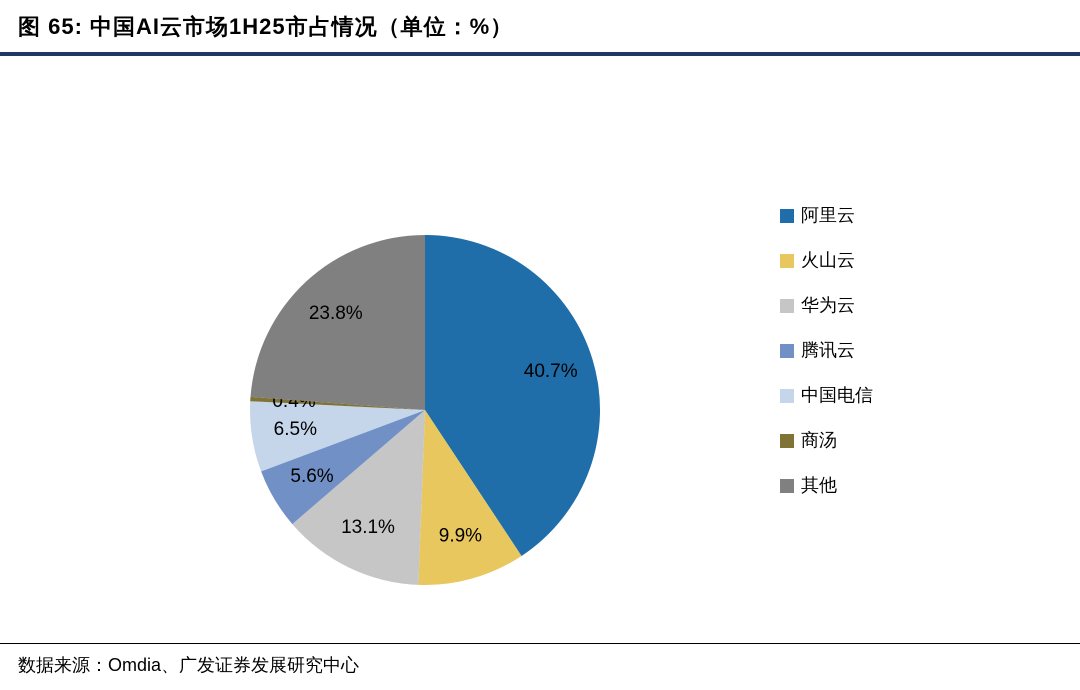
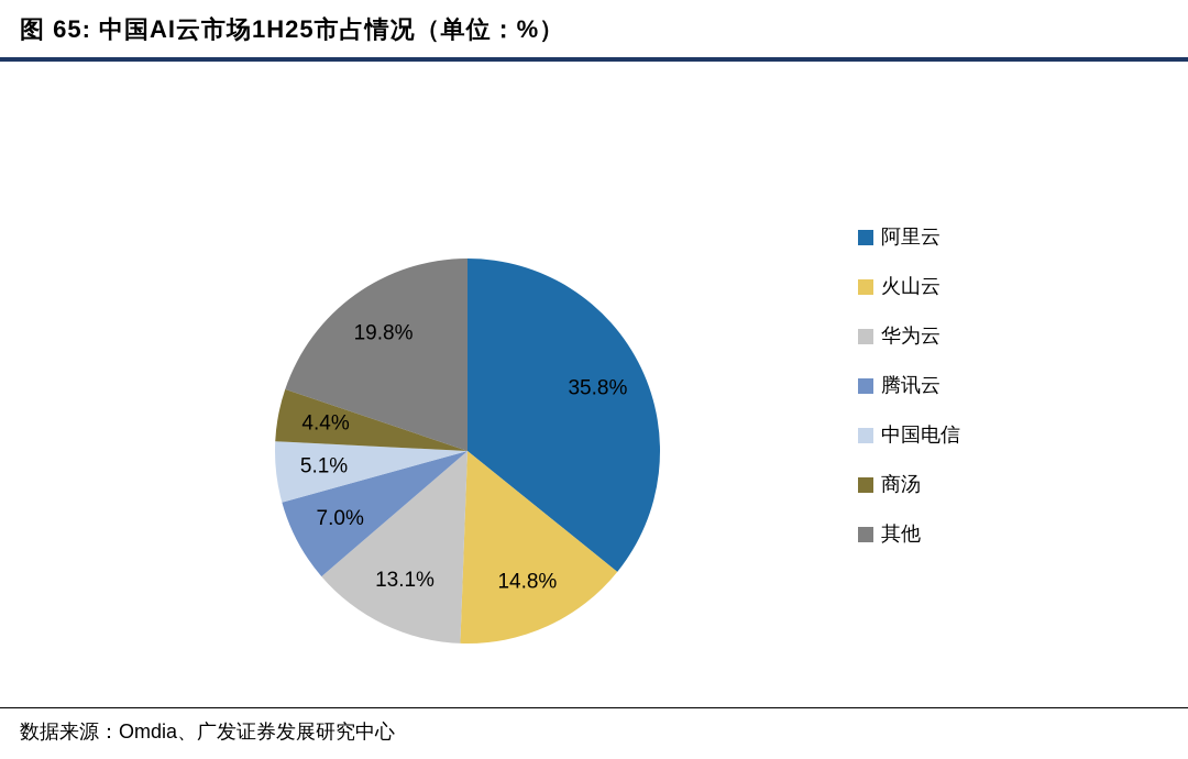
阿里云: 40.7% -> 35.8%
火山云: 9.9% -> 14.8%
腾讯云: 5.6% -> 7.0%
中国电信: 6.5% -> 5.1%
商汤: 0.4% -> 4.4%
其他: 23.8% -> 19.8%
